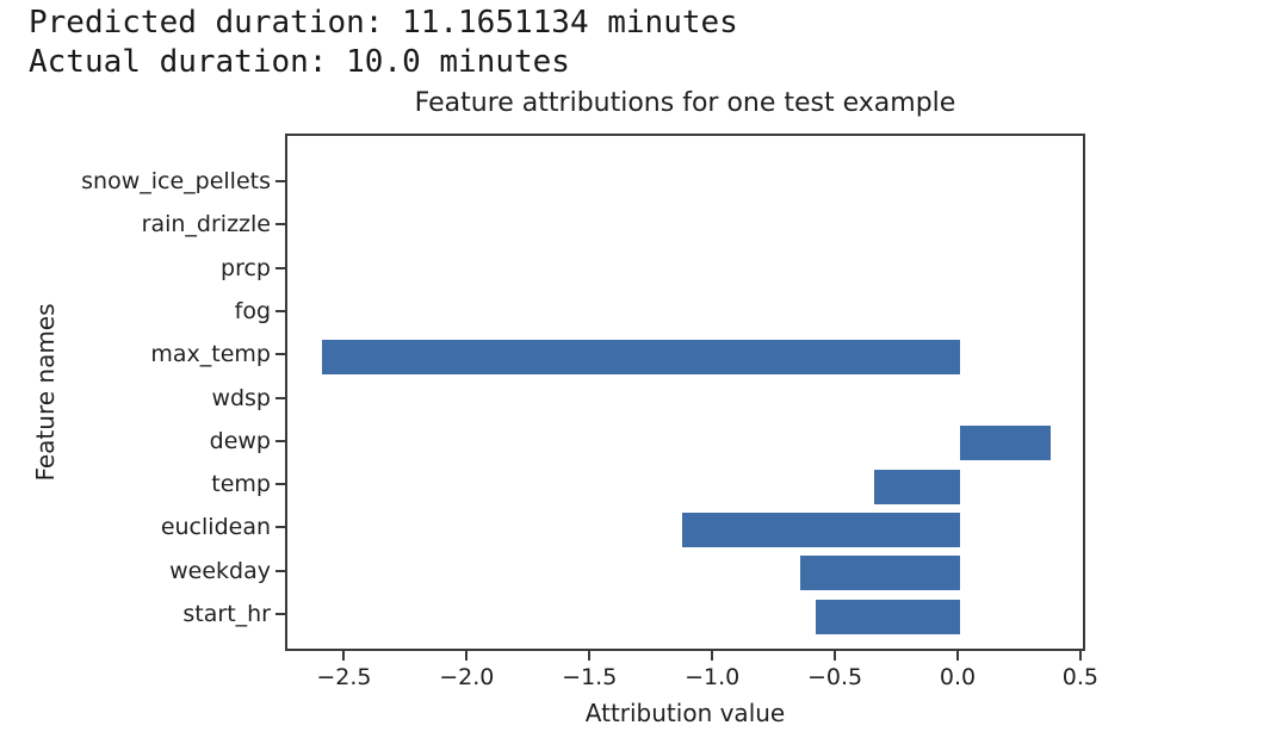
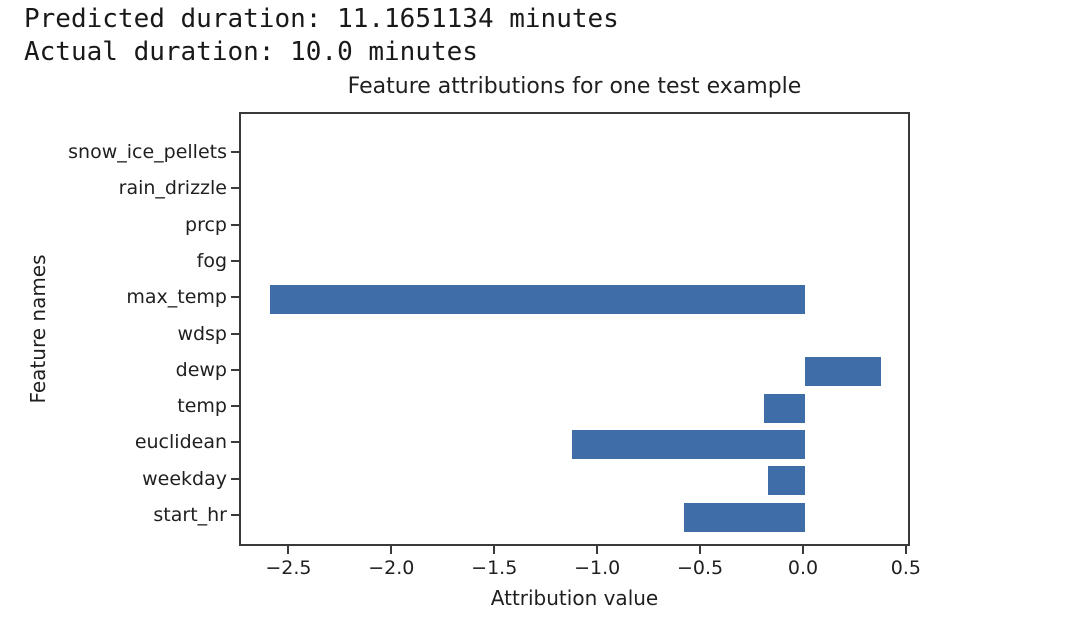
temp: -0.35 -> -0.20
weekday: -0.65 -> -0.18
